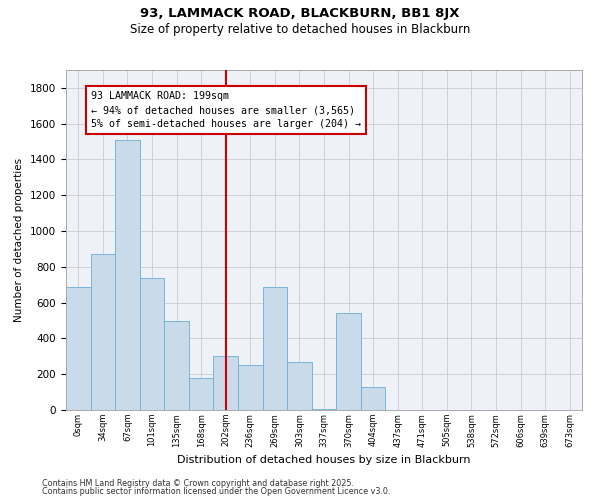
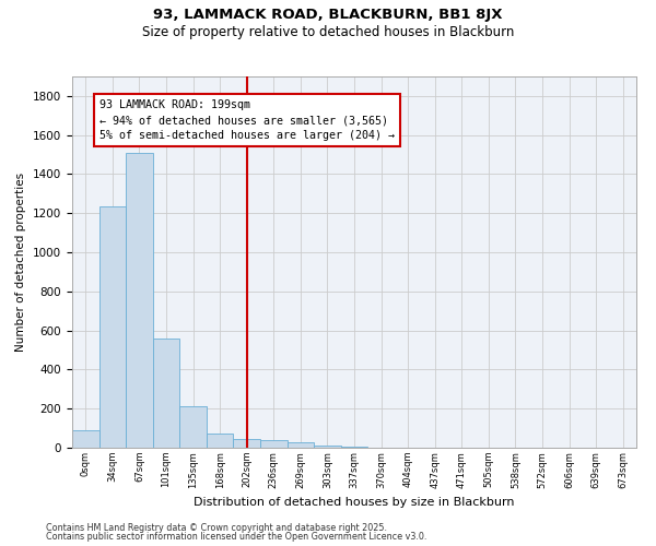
0sqm: 690 -> 90
34sqm: 870 -> 1240
101sqm: 740 -> 560
135sqm: 500 -> 220
168sqm: 180 -> 70
202sqm: 300 -> 40
236sqm: 250 -> 40
269sqm: 690 -> 30
303sqm: 270 -> 10
370sqm: 540 -> 0
404sqm: 130 -> 0
